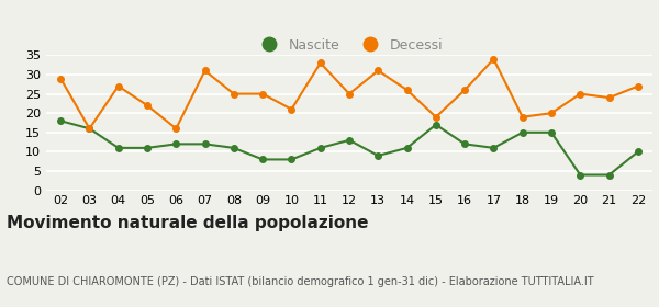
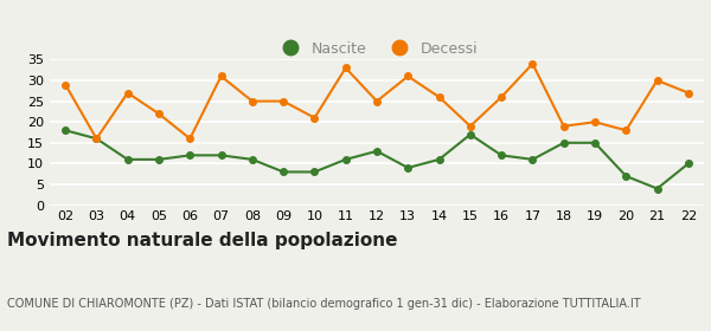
Nascite/20: 4 -> 7
Decessi/20: 25 -> 18
Decessi/21: 24 -> 30
